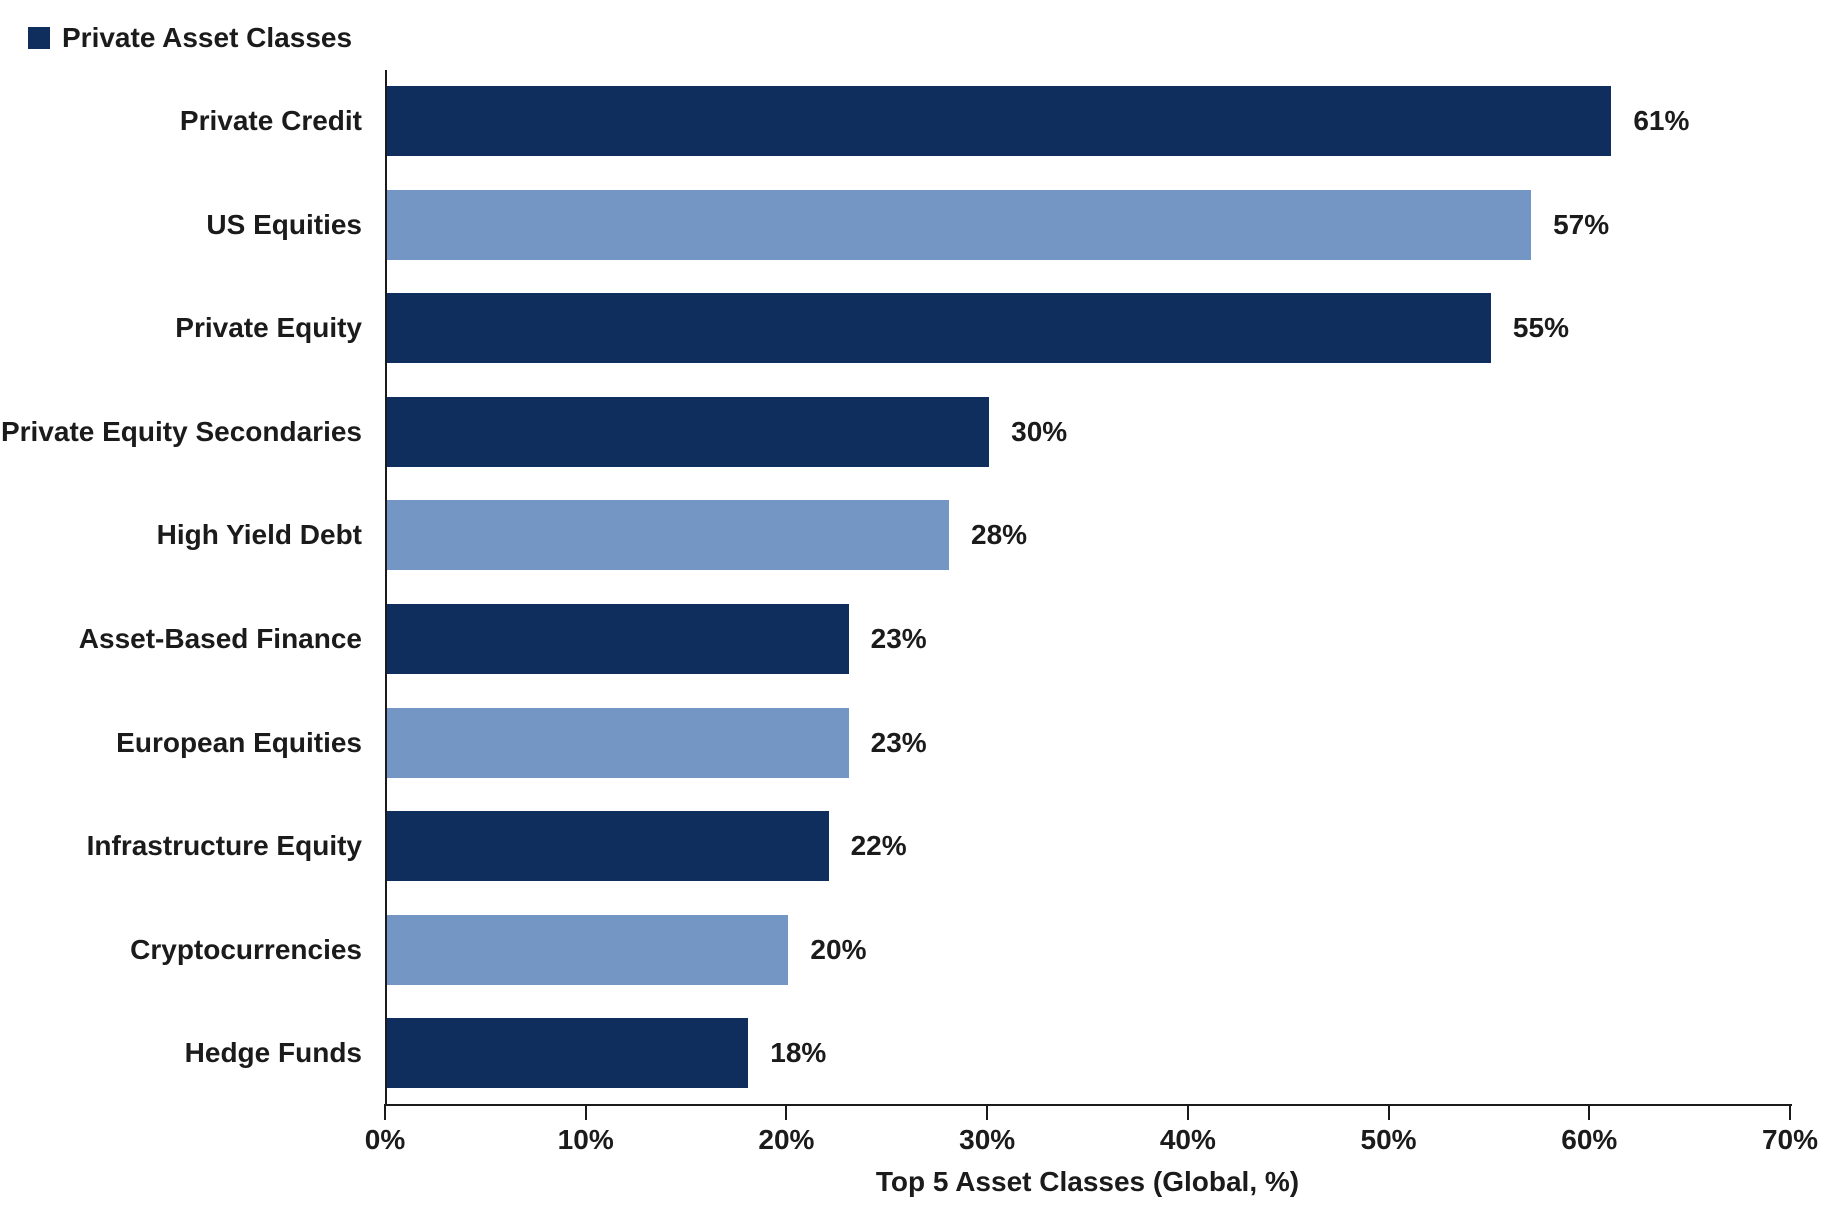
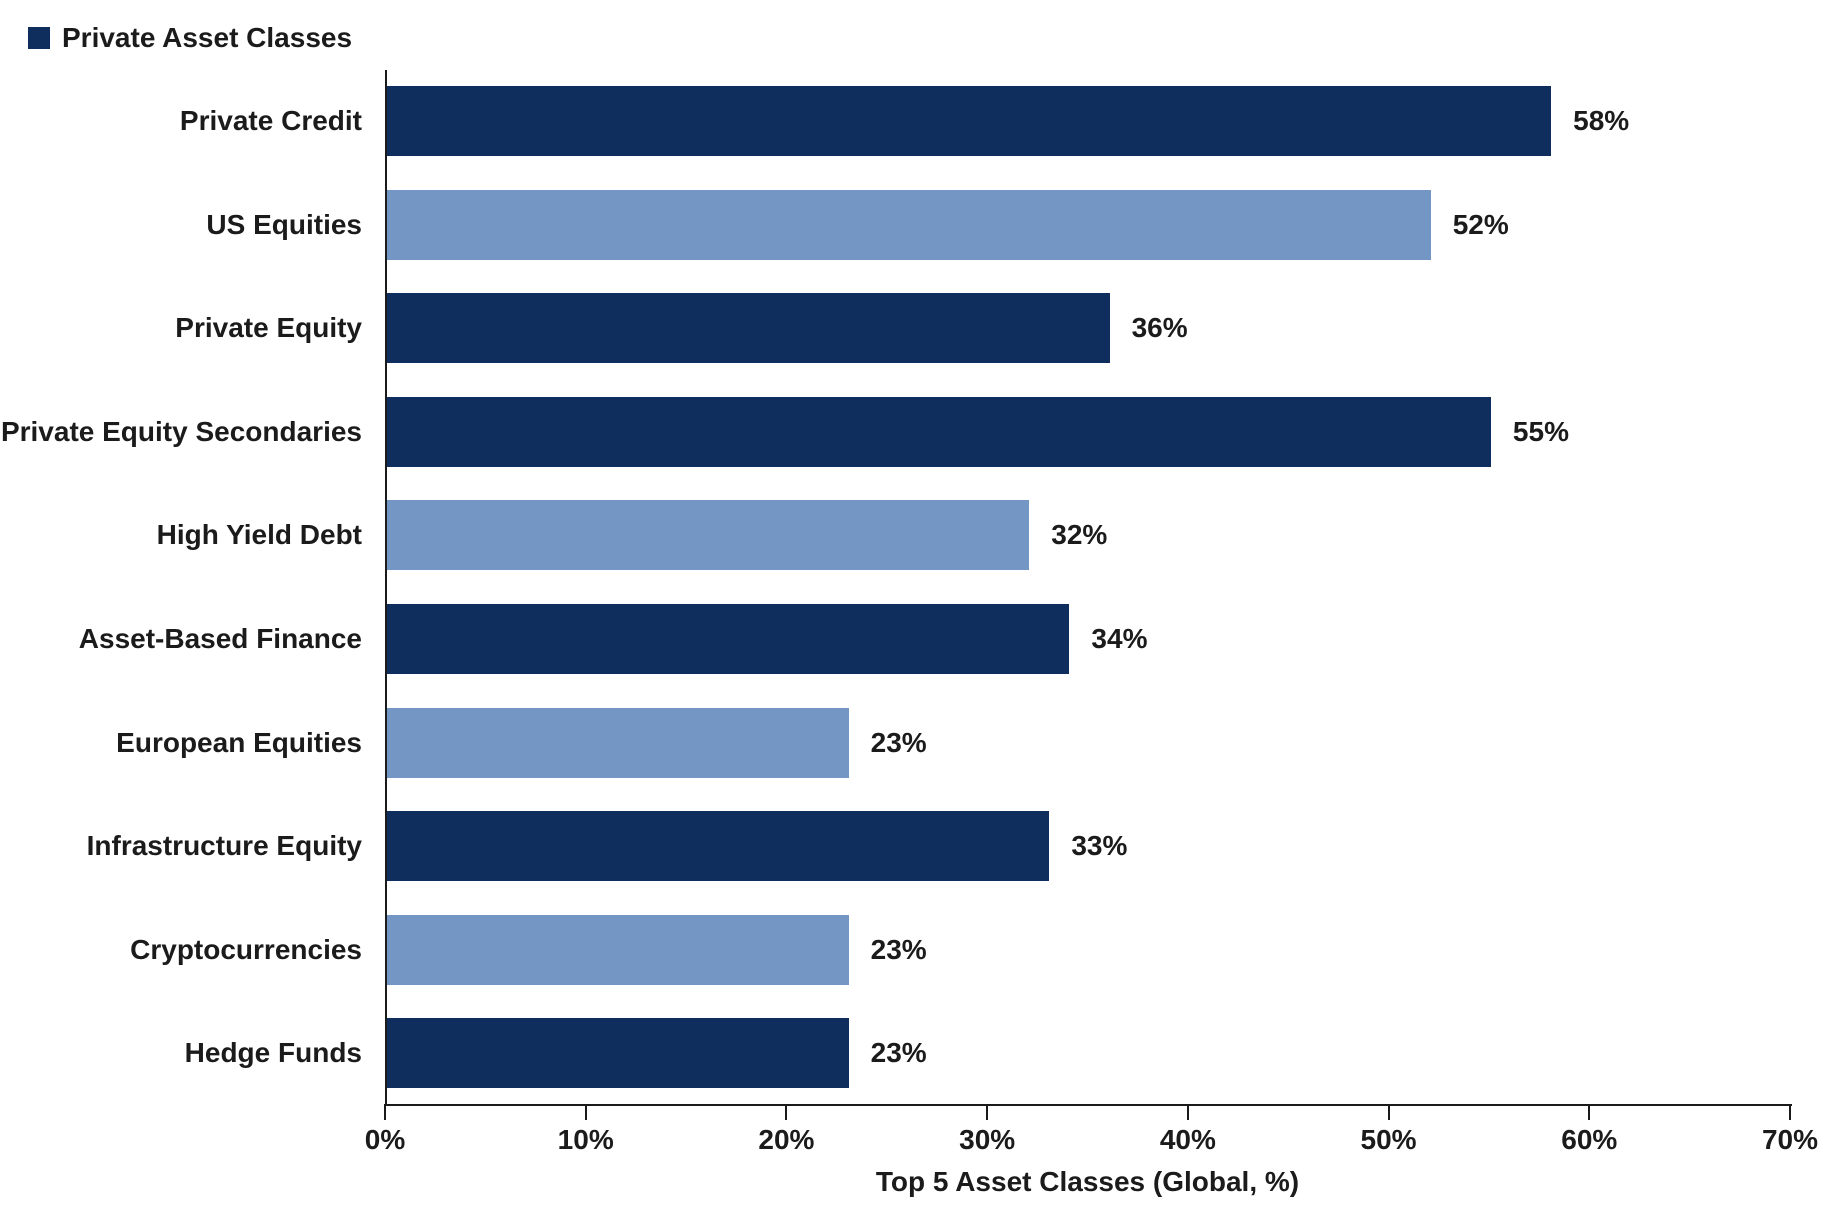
Private Credit: 61% -> 58%
US Equities: 57% -> 52%
Private Equity: 55% -> 36%
Private Equity Secondaries: 30% -> 55%
High Yield Debt: 28% -> 32%
Asset-Based Finance: 23% -> 34%
Infrastructure Equity: 22% -> 33%
Cryptocurrencies: 20% -> 23%
Hedge Funds: 18% -> 23%
